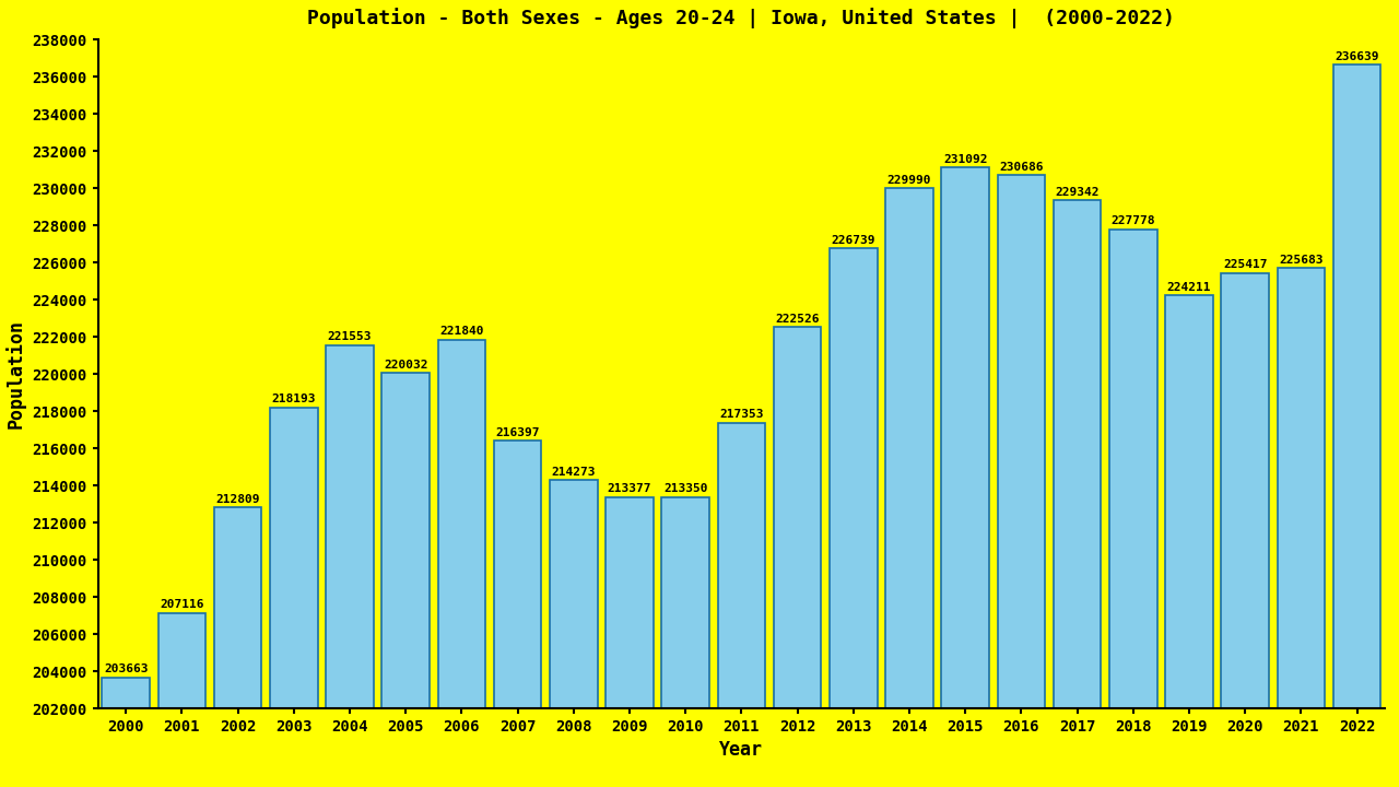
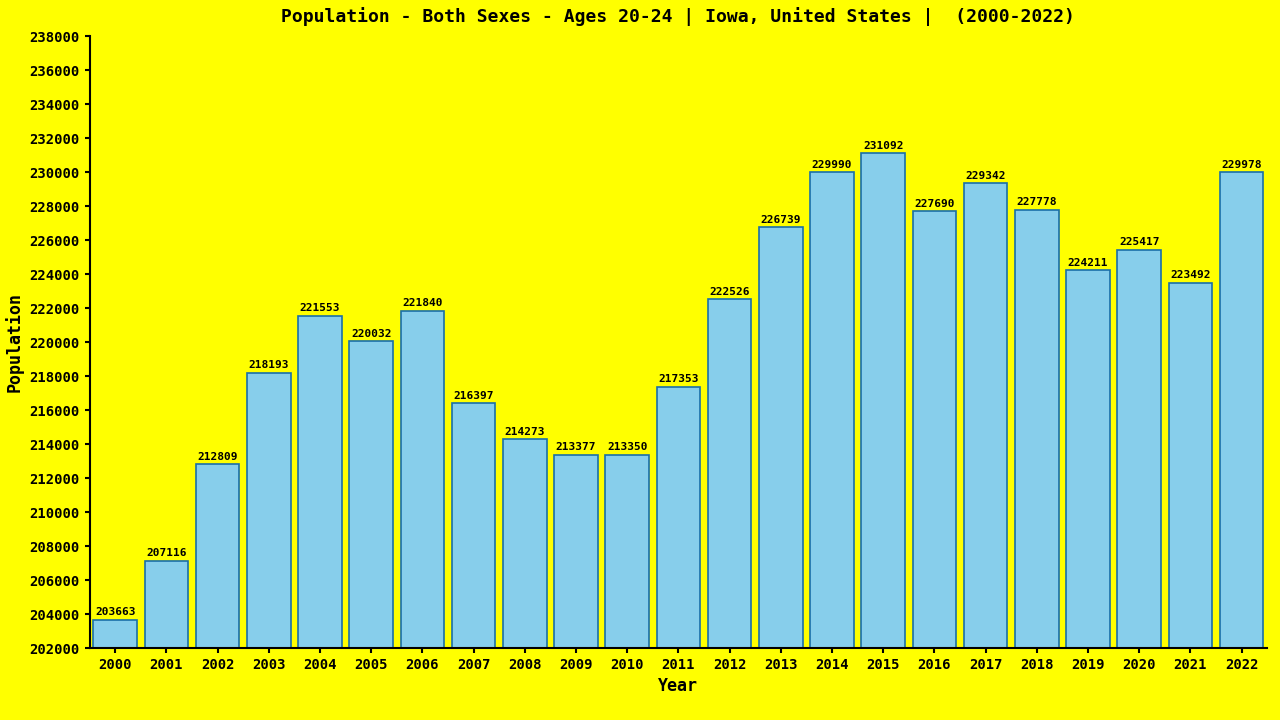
2016: 230686 -> 227690
2021: 225683 -> 223492
2022: 236639 -> 229978
